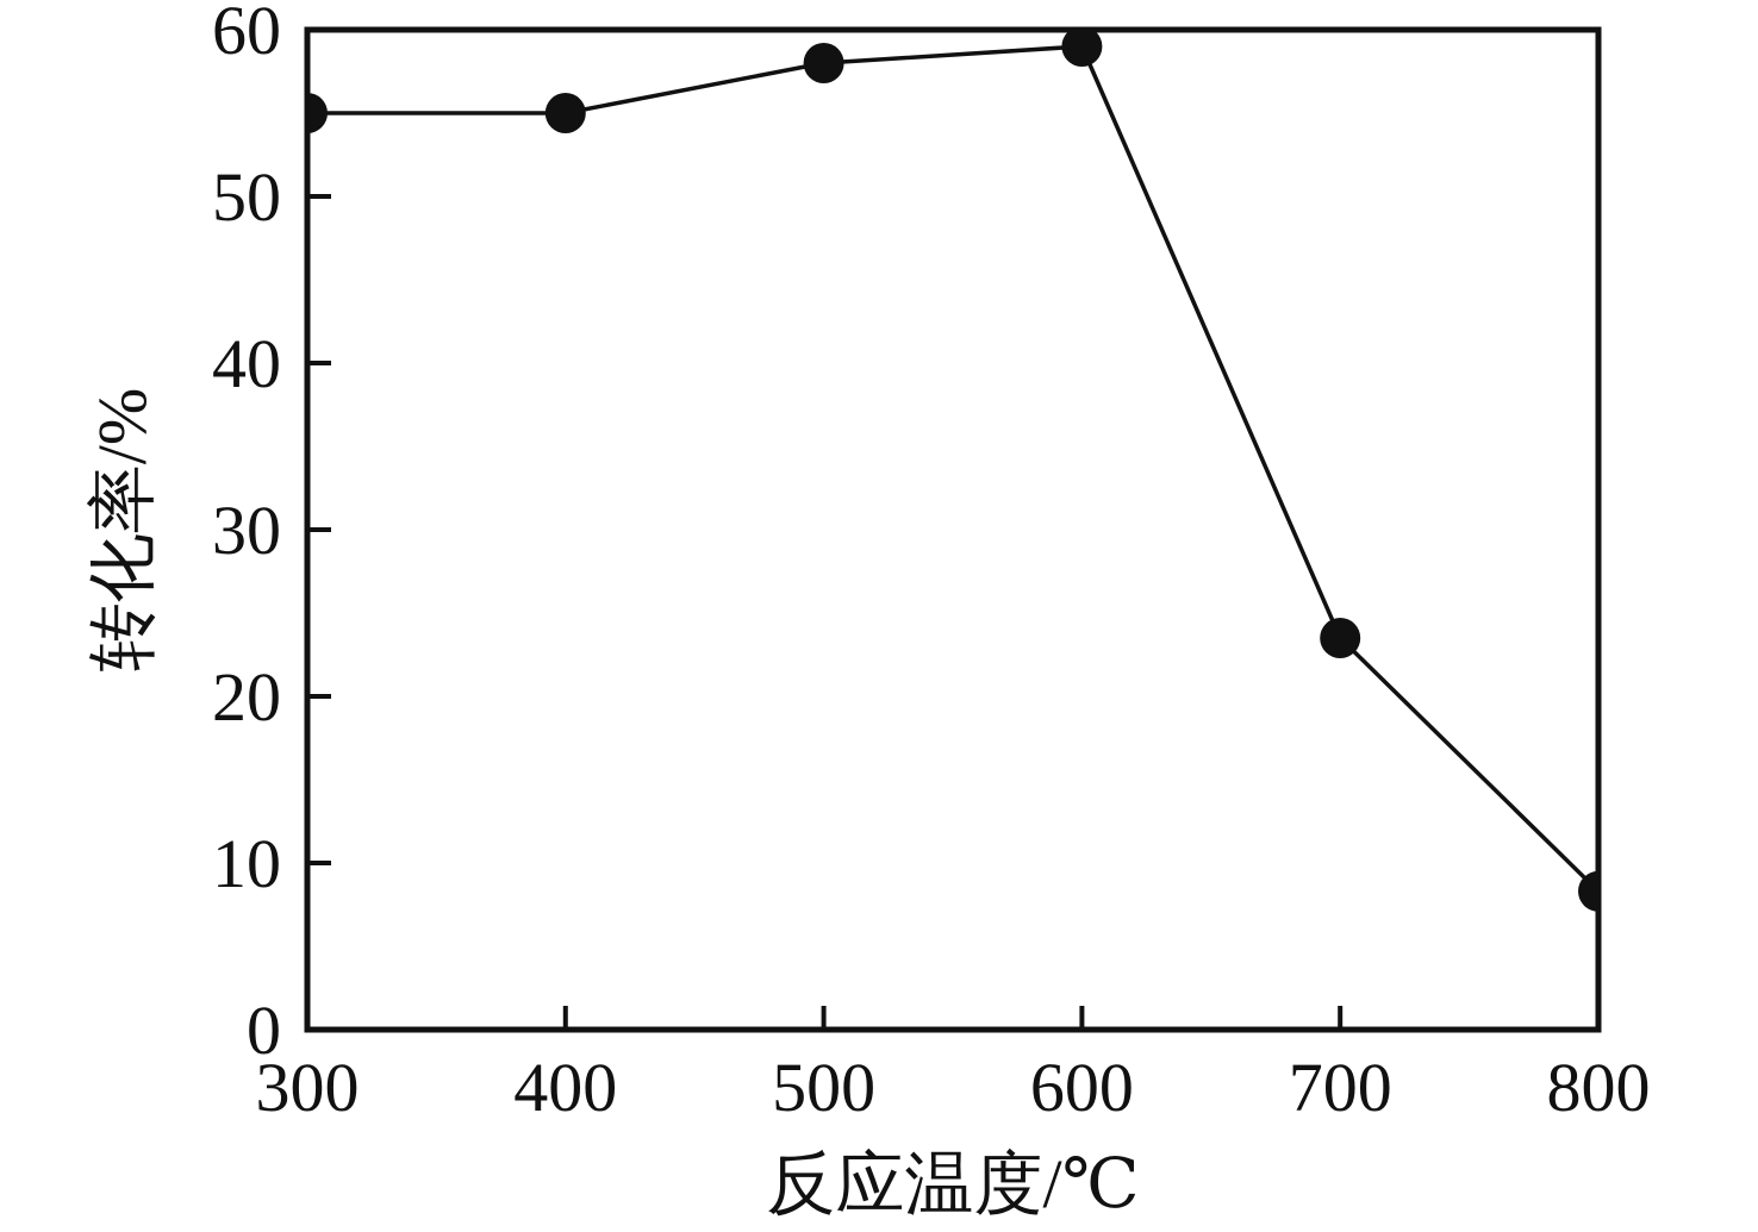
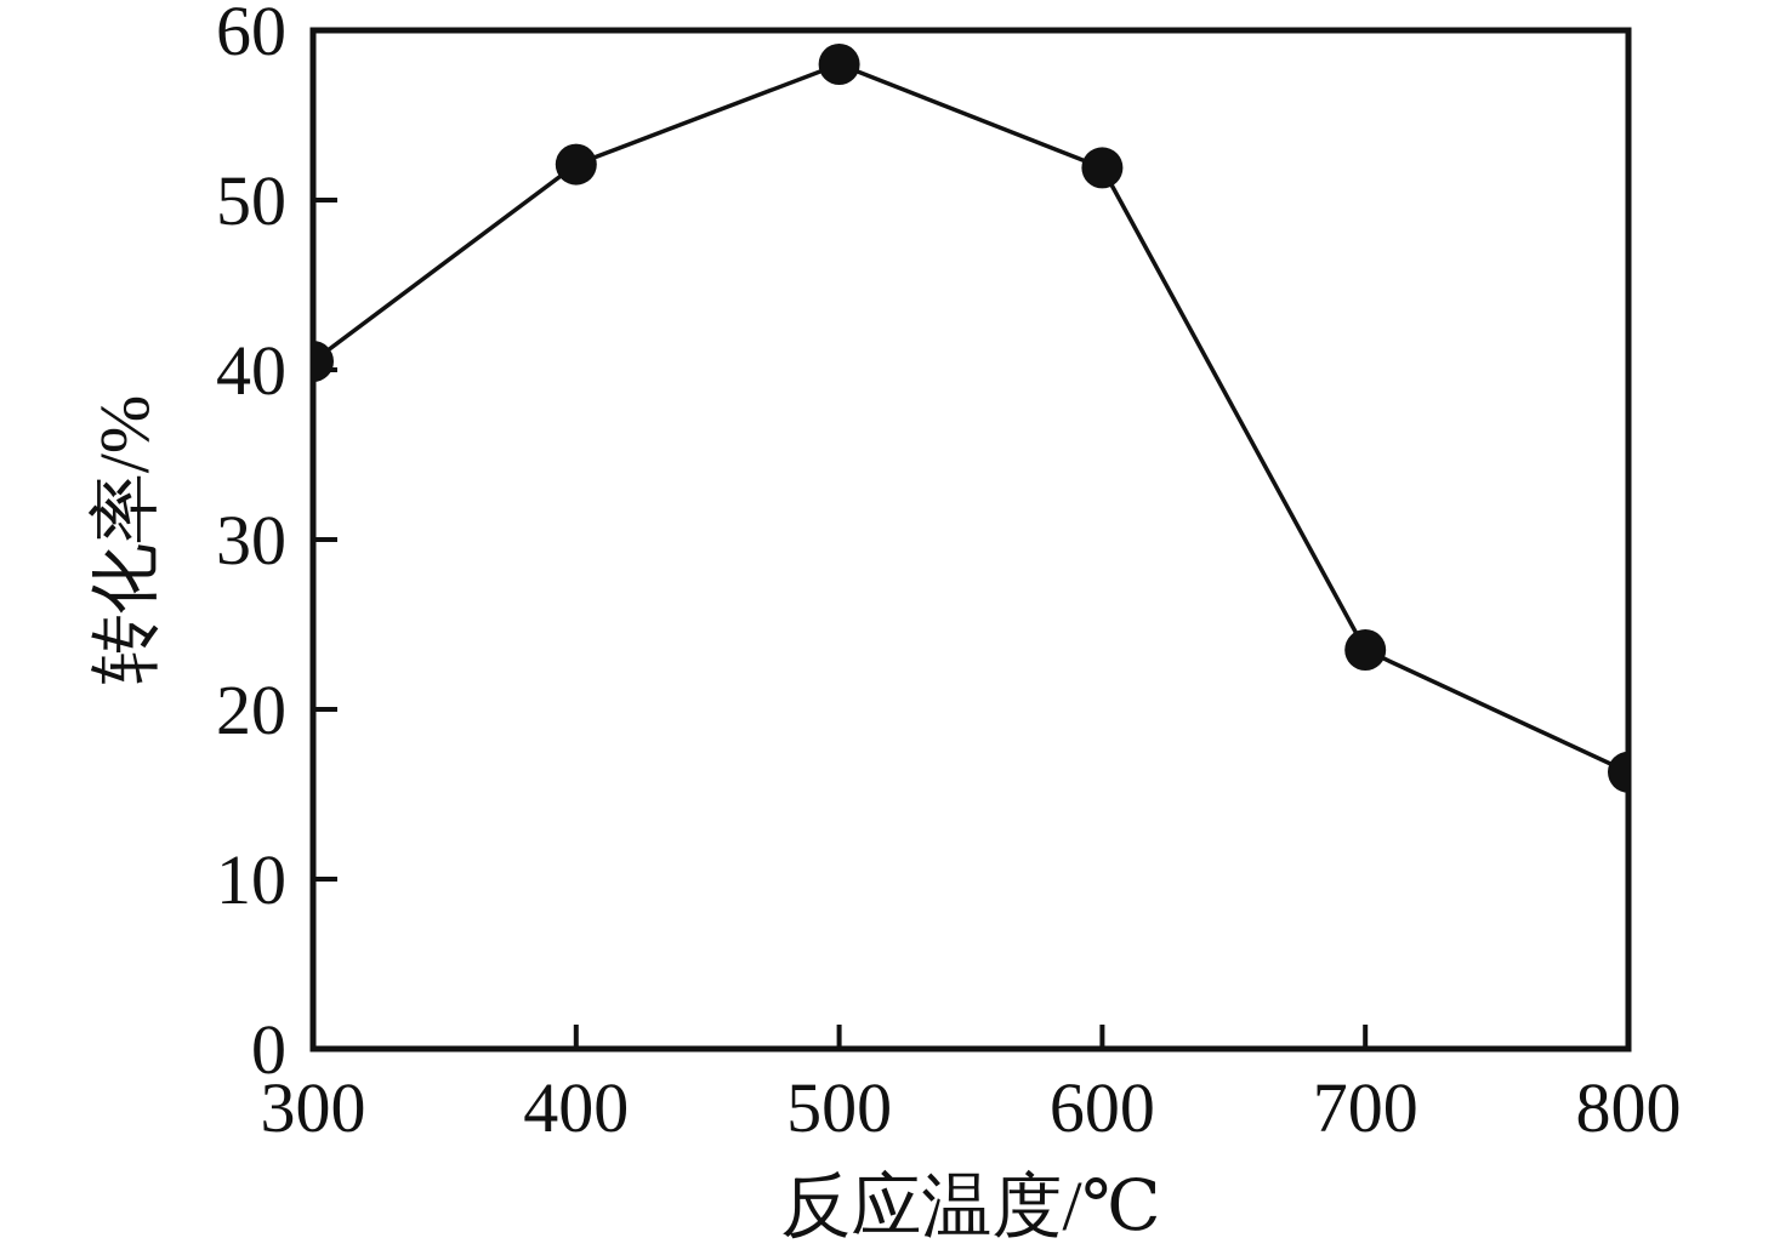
300: 55.0 -> 40.5
400: 55.0 -> 52.1
600: 59.0 -> 51.9
800: 8.3 -> 16.3
